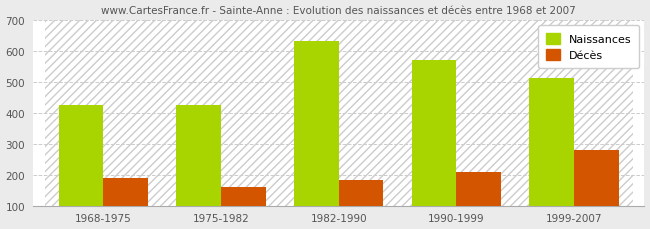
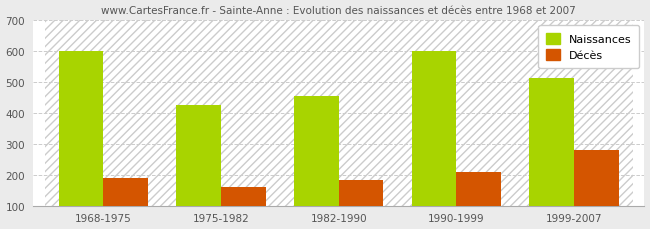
Naissances/1968-1975: 425 -> 600
Naissances/1982-1990: 630 -> 455
Naissances/1990-1999: 570 -> 600
